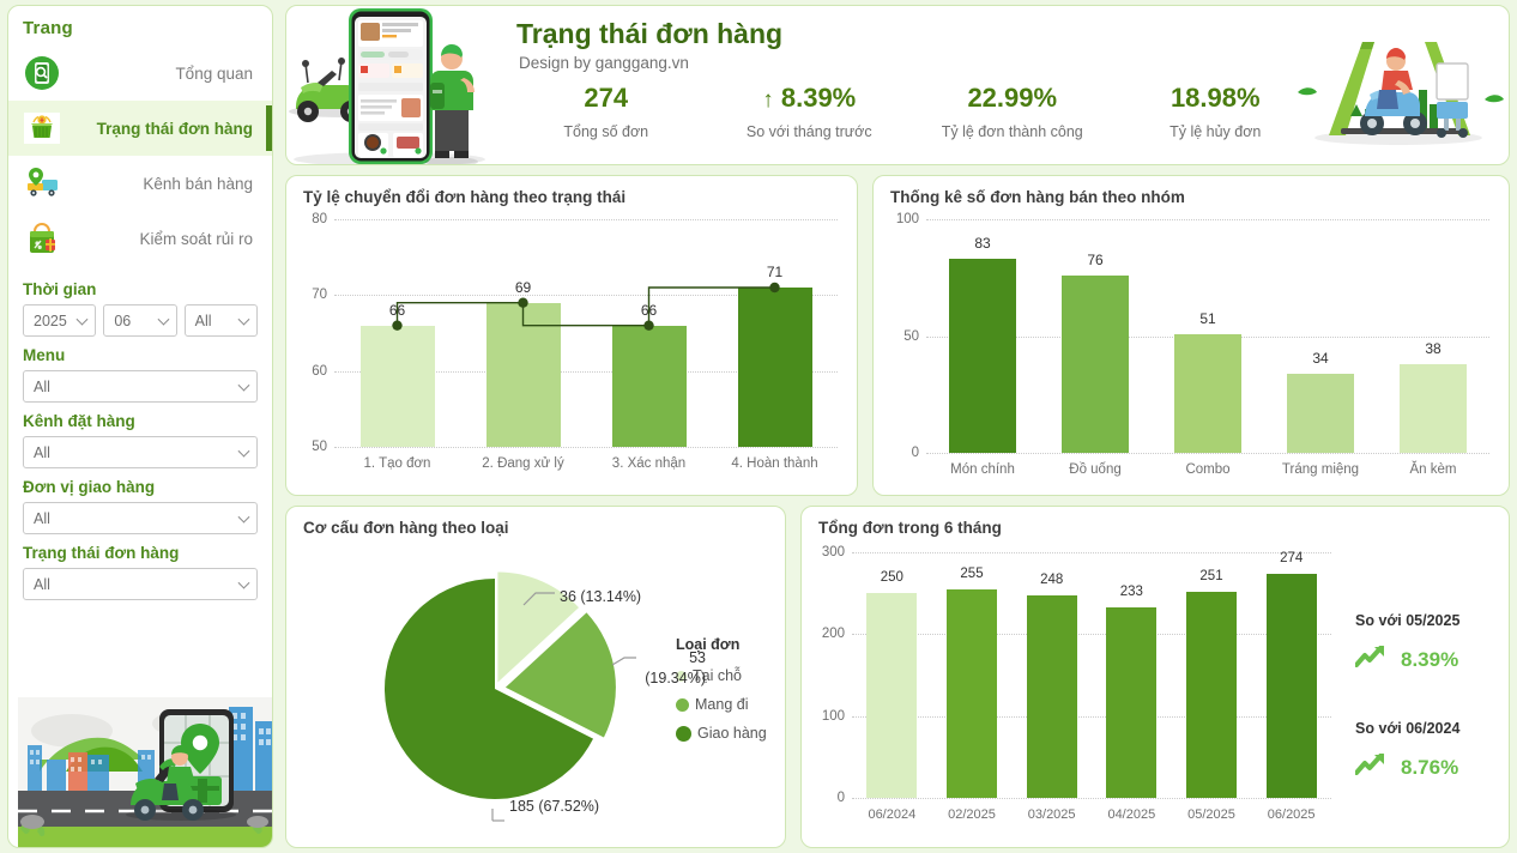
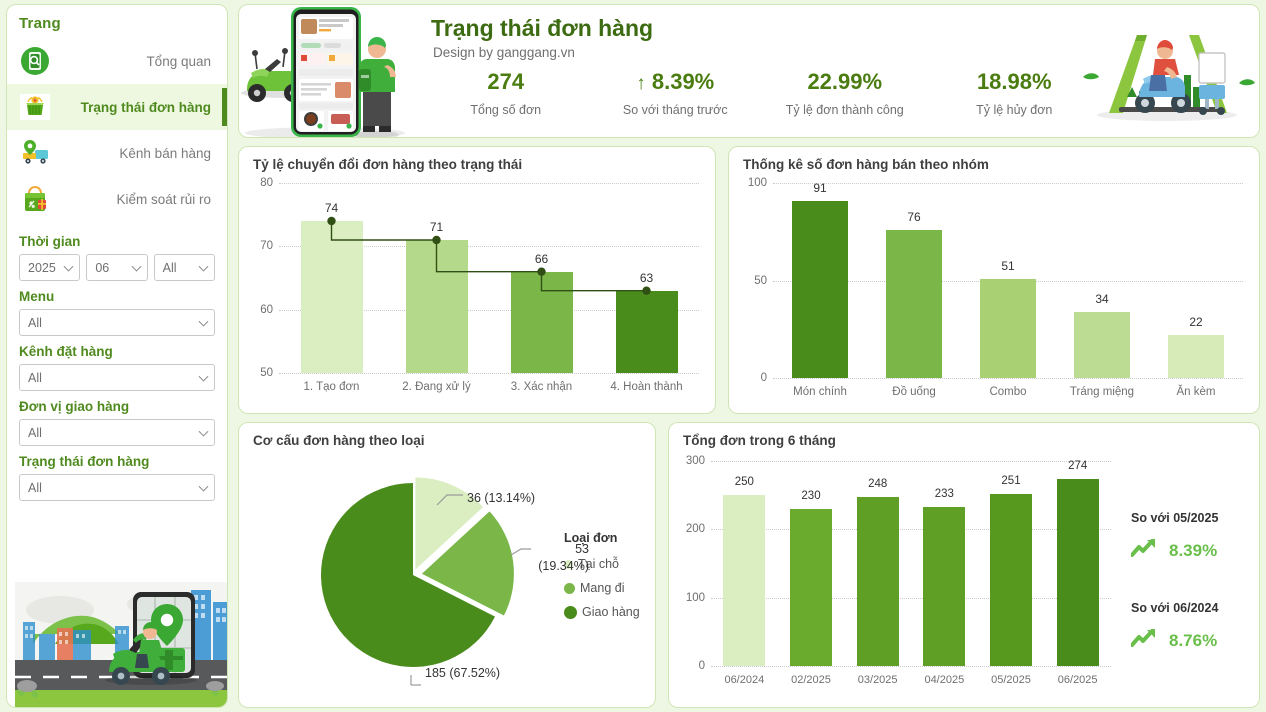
Tỷ lệ chuyển đổi đơn hàng theo trạng thái/1. Tạo đơn: 66 -> 74
Tỷ lệ chuyển đổi đơn hàng theo trạng thái/2. Đang xử lý: 69 -> 71
Tỷ lệ chuyển đổi đơn hàng theo trạng thái/4. Hoàn thành: 71 -> 63
Thống kê số đơn hàng bán theo nhóm/Món chính: 83 -> 91
Thống kê số đơn hàng bán theo nhóm/Ăn kèm: 38 -> 22
Tổng đơn trong 6 tháng/02/2025: 255 -> 230
